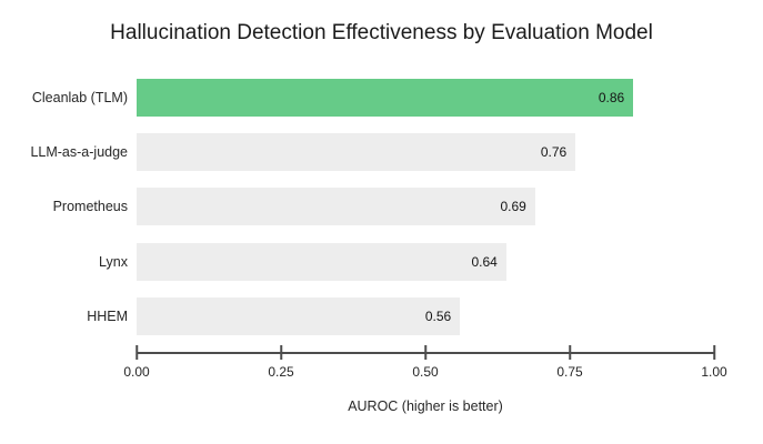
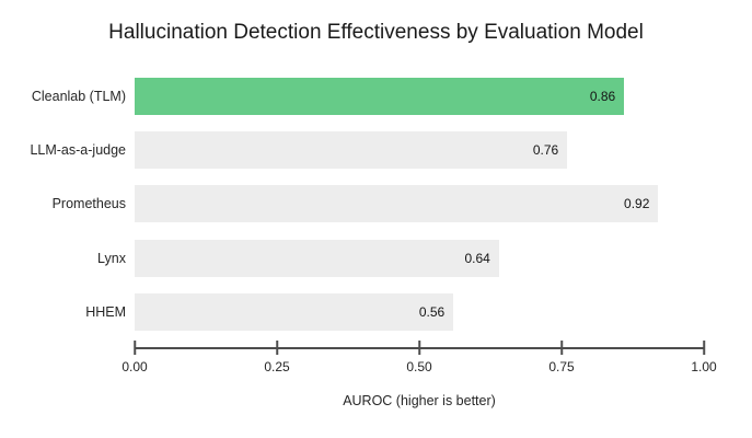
Prometheus: 0.69 -> 0.92
